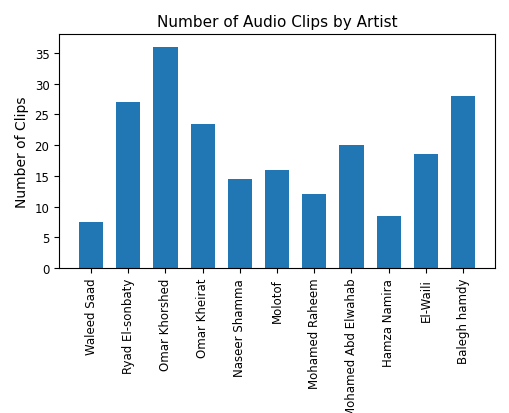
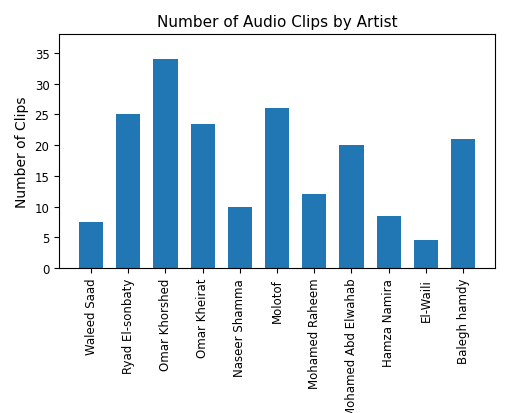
Ryad El-sonbaty: 27.0 -> 25.0
Omar Khorshed: 36.0 -> 34.0
Naseer Shamma: 14.5 -> 10.0
Molotof: 16.0 -> 26.0
El-Waili: 18.5 -> 4.6
Balegh hamdy: 28.0 -> 21.0
